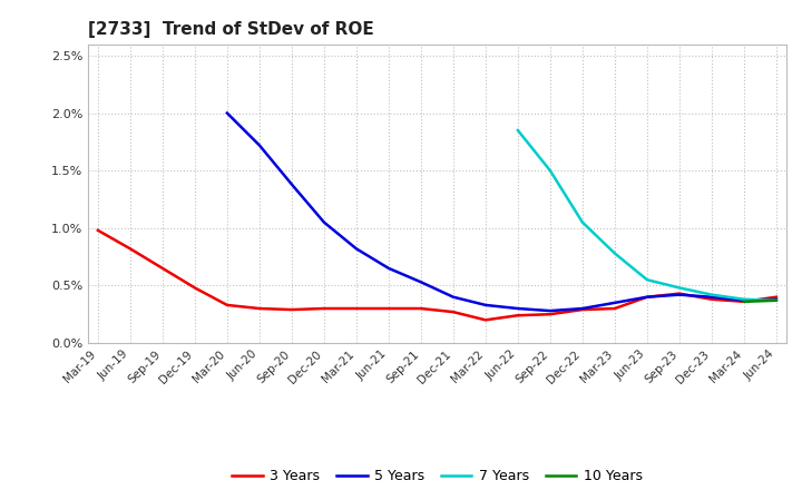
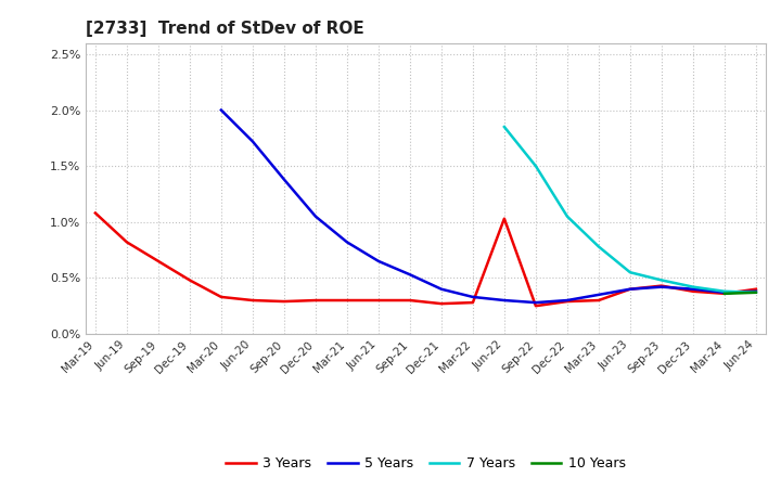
3 Years/Mar-19: 0.98% -> 1.08%
3 Years/Mar-22: 0.20% -> 0.28%
3 Years/Jun-22: 0.24% -> 1.03%
